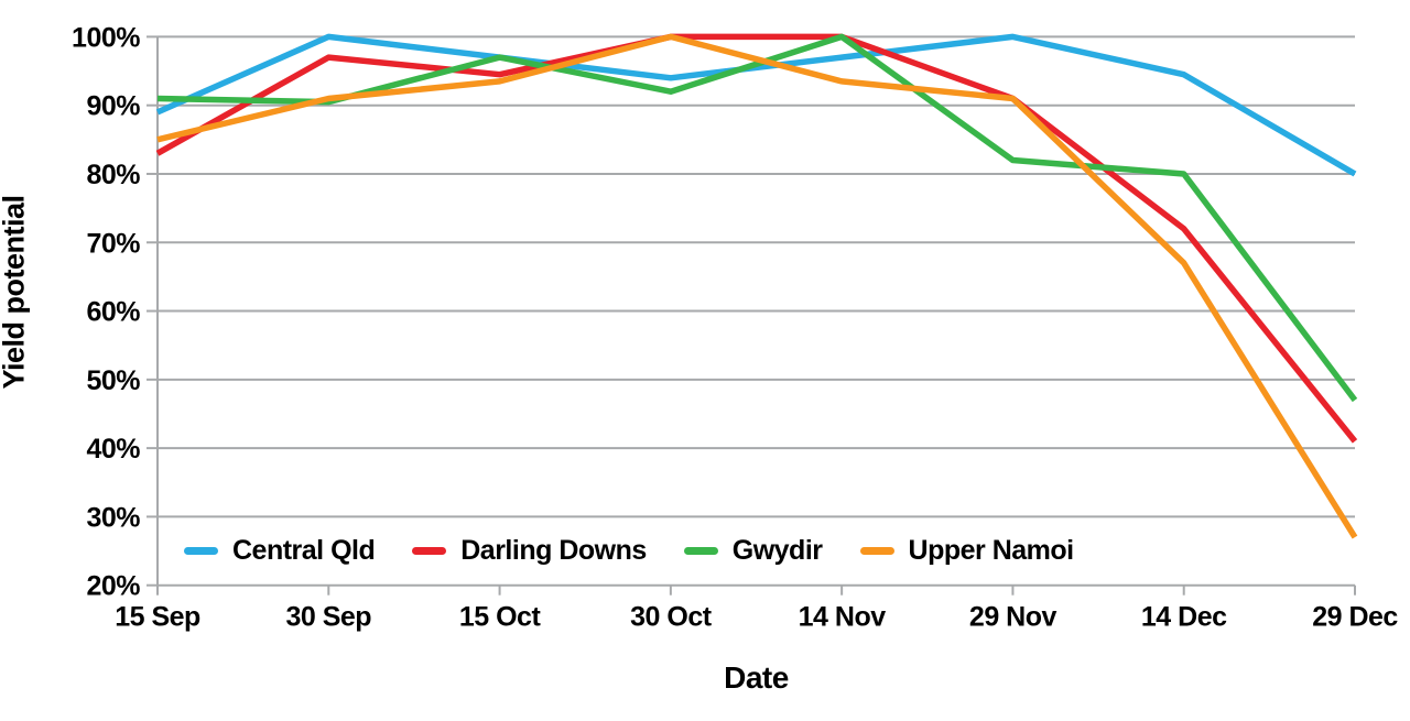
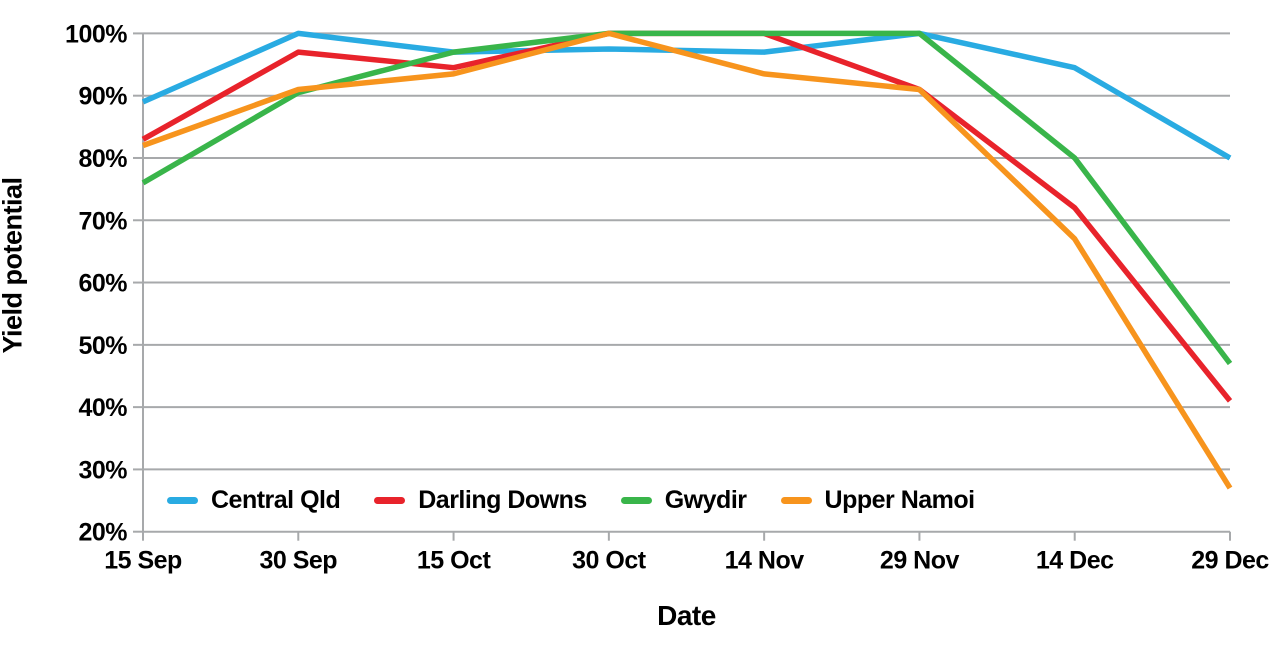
Gwydir/15 Sep: 91% -> 76%
Upper Namoi/15 Sep: 85% -> 82%
Central Qld/30 Oct: 94% -> 98%
Gwydir/30 Oct: 92% -> 100%
Gwydir/29 Nov: 82% -> 100%
